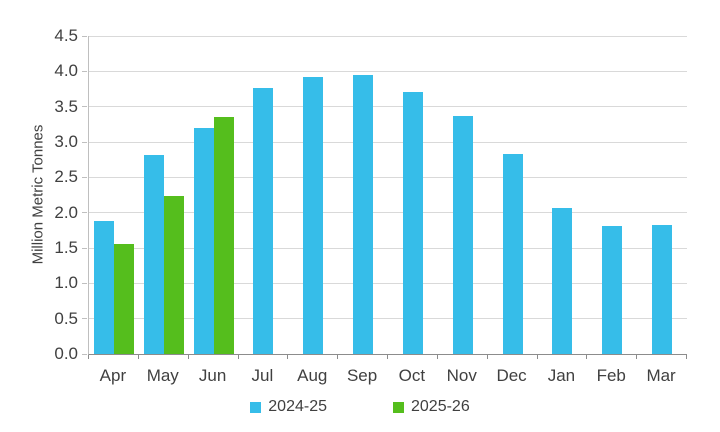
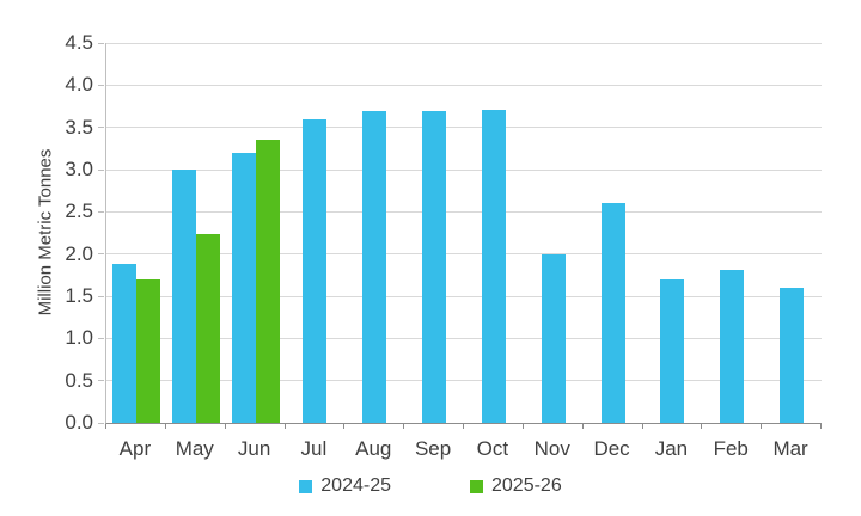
2025-26/Apr: 1.6 -> 1.7
2024-25/May: 2.8 -> 3.0
2024-25/Jul: 3.8 -> 3.6
2024-25/Aug: 3.9 -> 3.7
2024-25/Sep: 4.0 -> 3.7
2024-25/Nov: 3.4 -> 2.0
2024-25/Dec: 2.8 -> 2.6
2024-25/Jan: 2.1 -> 1.7
2024-25/Mar: 1.8 -> 1.6
